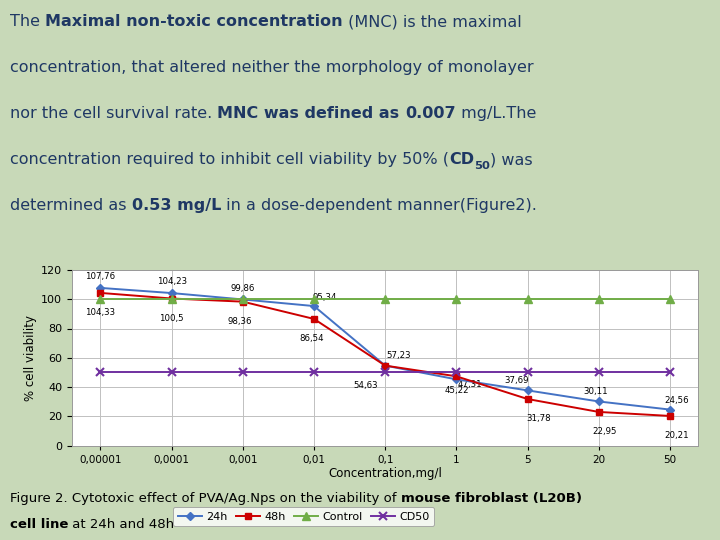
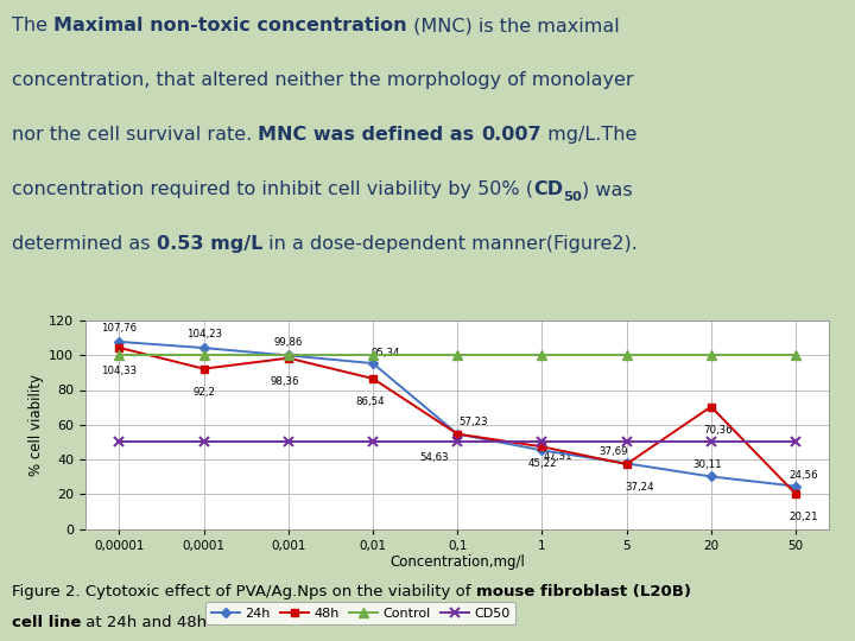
48h/0,0001: 100,5 -> 92,2
48h/5: 31,78 -> 37,24
48h/20: 22,95 -> 70,36
